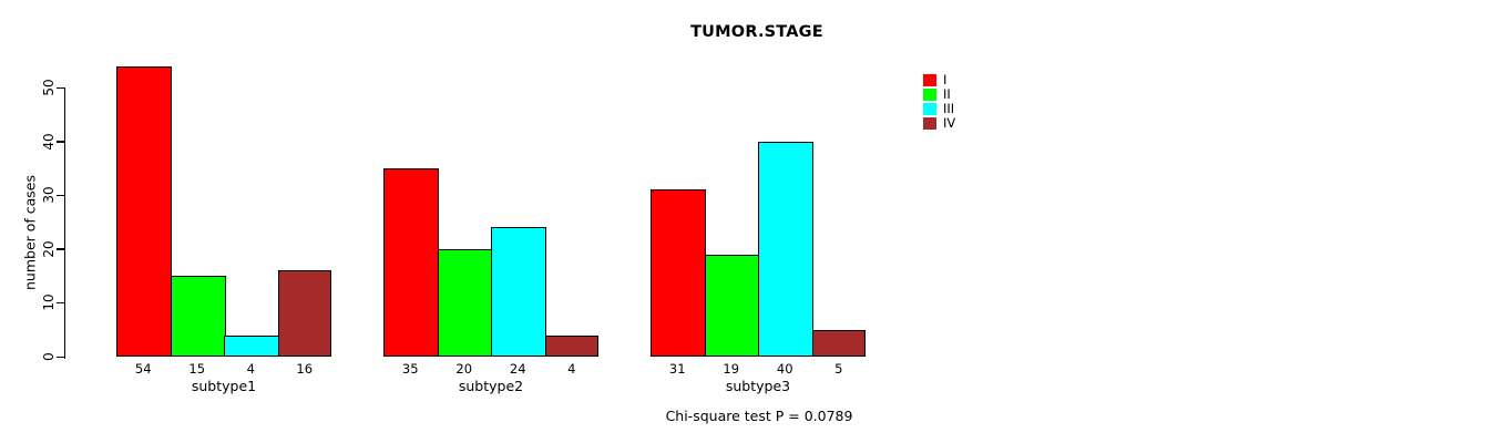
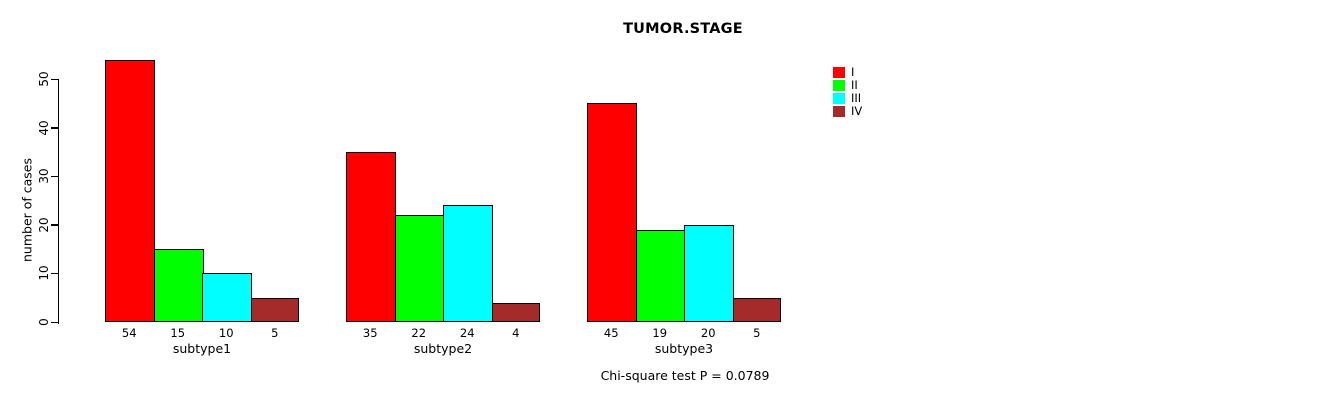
III/subtype1: 4 -> 10
IV/subtype1: 16 -> 5
II/subtype2: 20 -> 22
I/subtype3: 31 -> 45
III/subtype3: 40 -> 20
